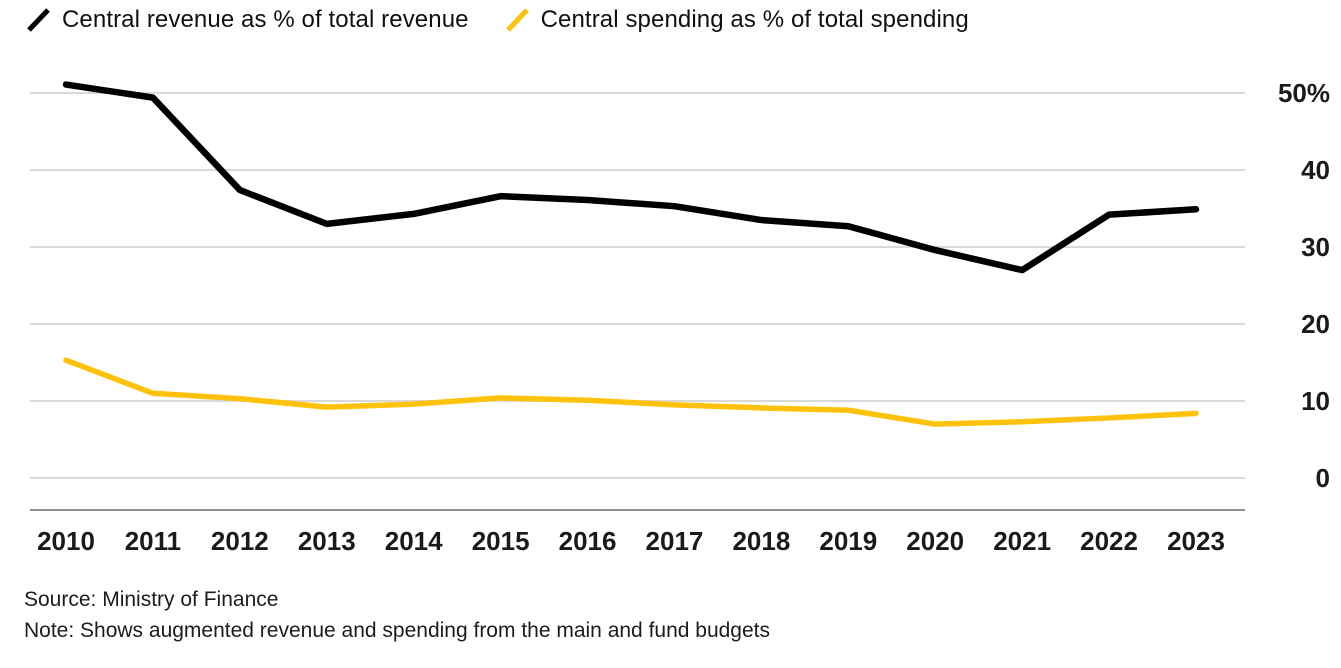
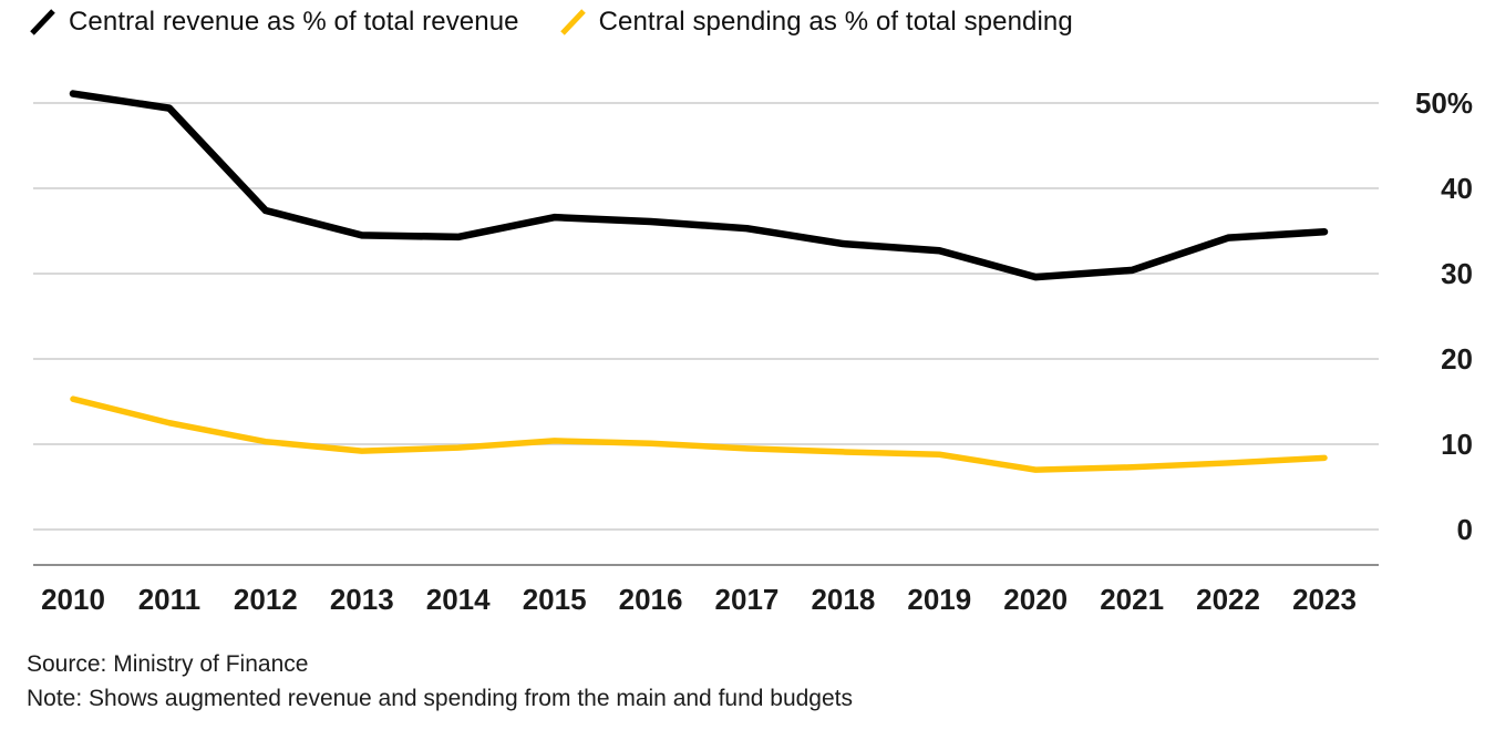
Central spending as % of total spending/2011: 11% -> 12%
Central revenue as % of total revenue/2013: 33% -> 34%
Central revenue as % of total revenue/2021: 27% -> 30%
